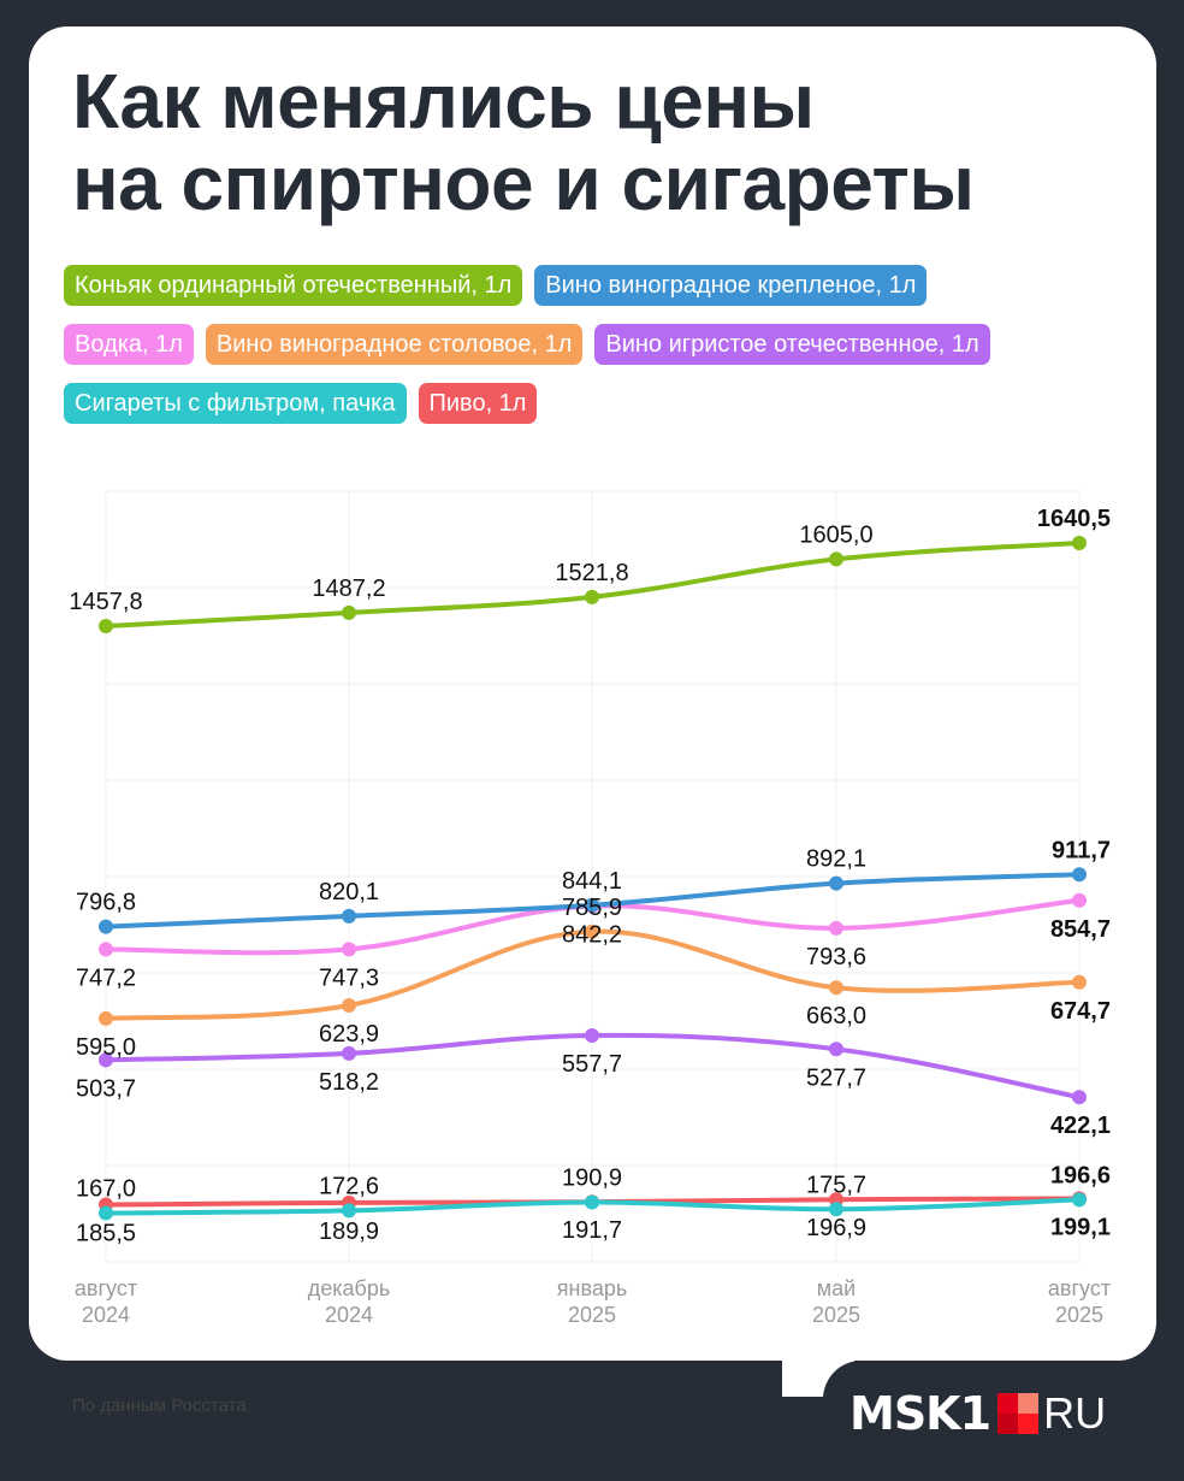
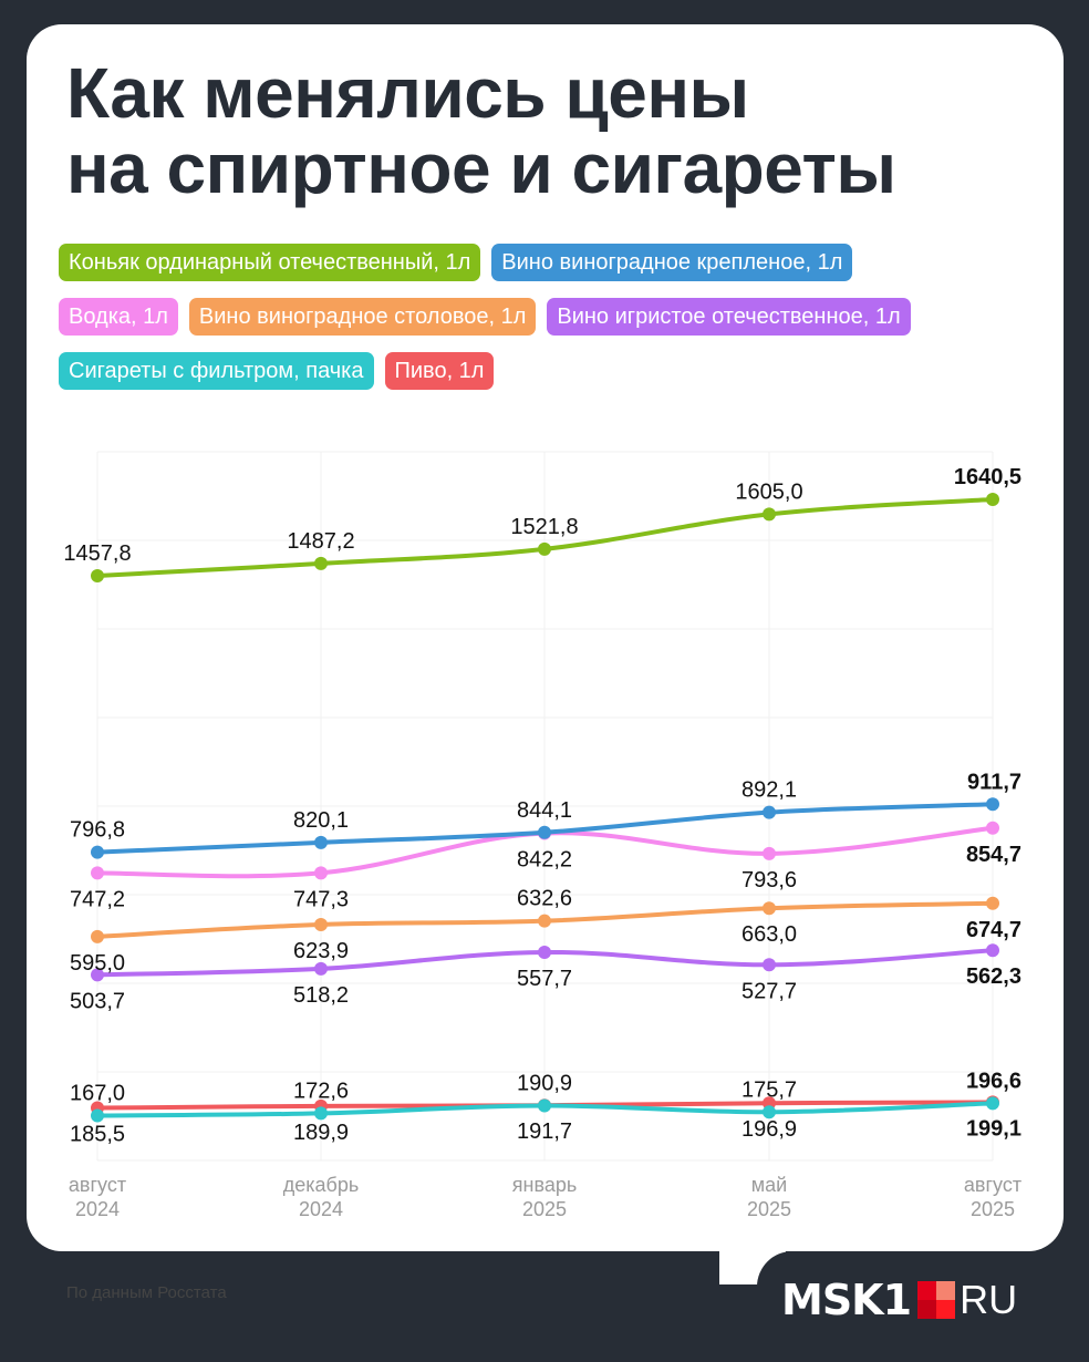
Вино виноградное столовое, 1л/январь 2025: 785,9 -> 632,6
Вино игристое отечественное, 1л/август 2025: 422,1 -> 562,3
